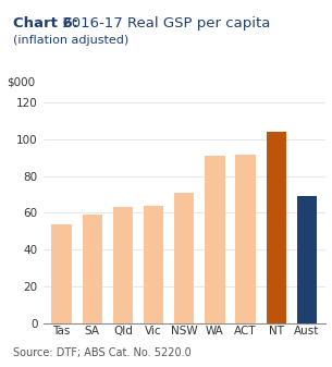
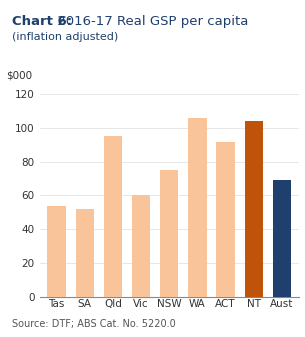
SA: 59 -> 52
Qld: 63 -> 95
Vic: 64 -> 60
NSW: 71 -> 75
WA: 91 -> 106
